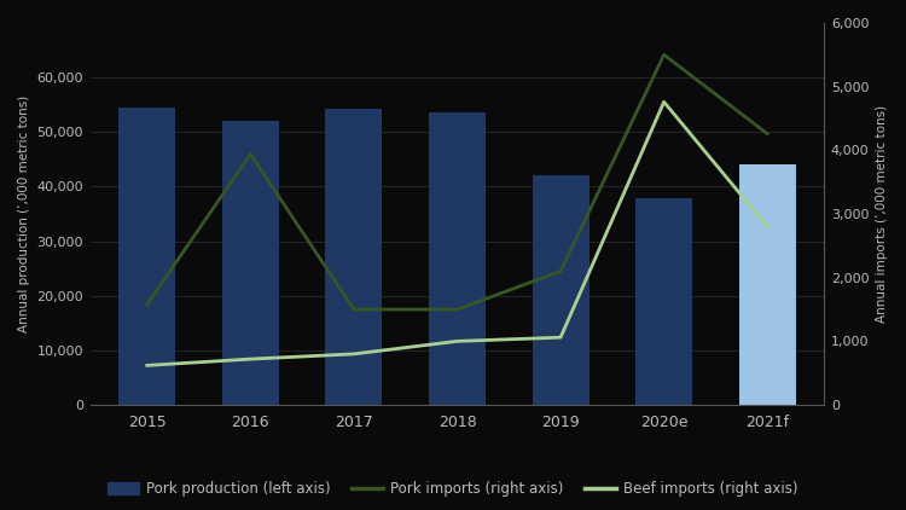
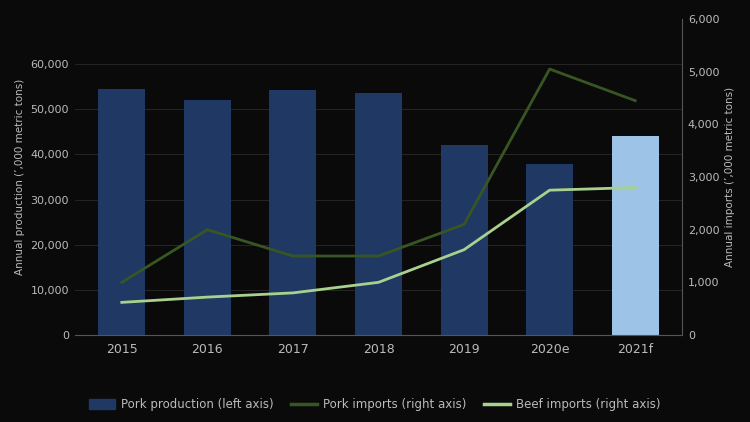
Pork imports (right axis)/2015: 1,580 -> 1,000
Pork imports (right axis)/2016: 3,940 -> 2,000
Beef imports (right axis)/2019: 1,060 -> 1,620
Pork imports (right axis)/2020e: 5,500 -> 5,050
Beef imports (right axis)/2020e: 4,760 -> 2,750
Pork imports (right axis)/2021f: 4,260 -> 4,450
